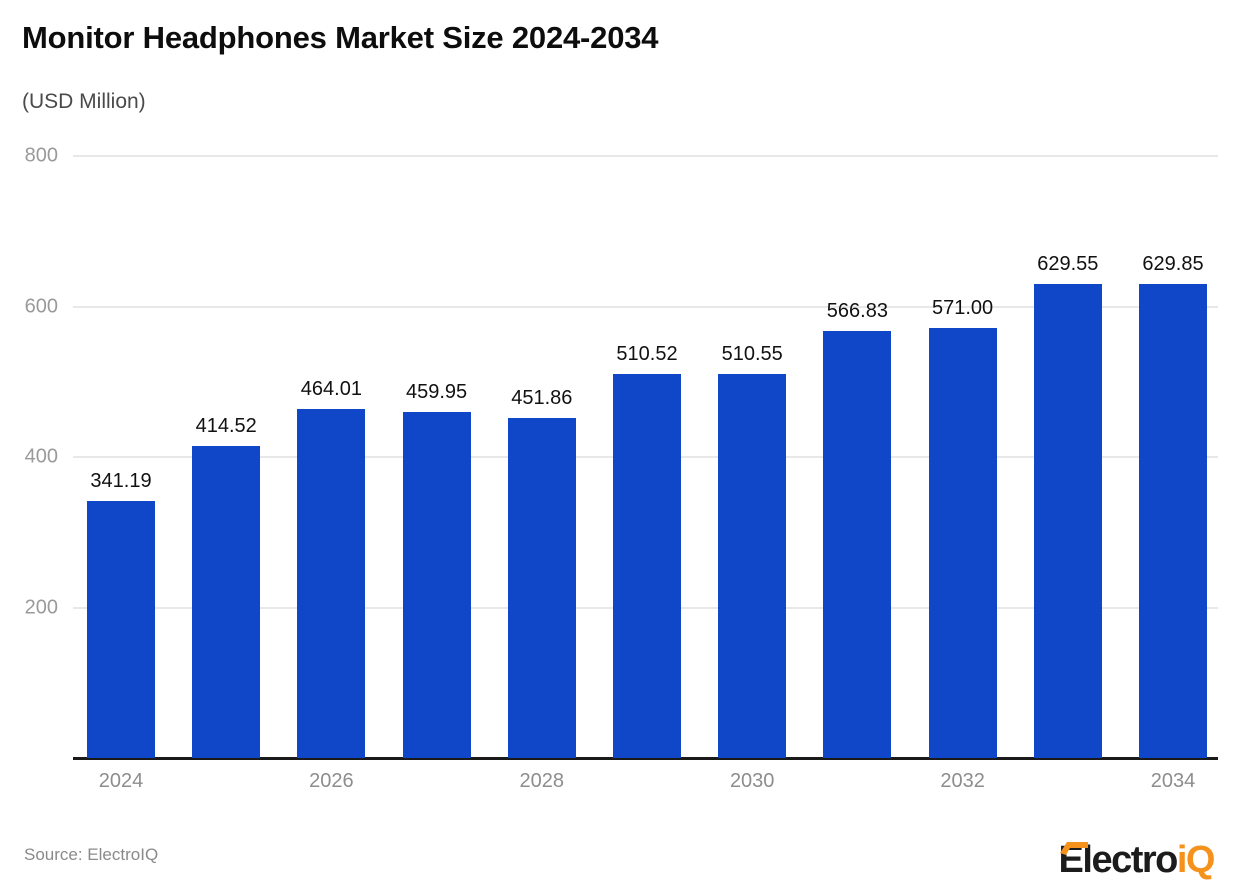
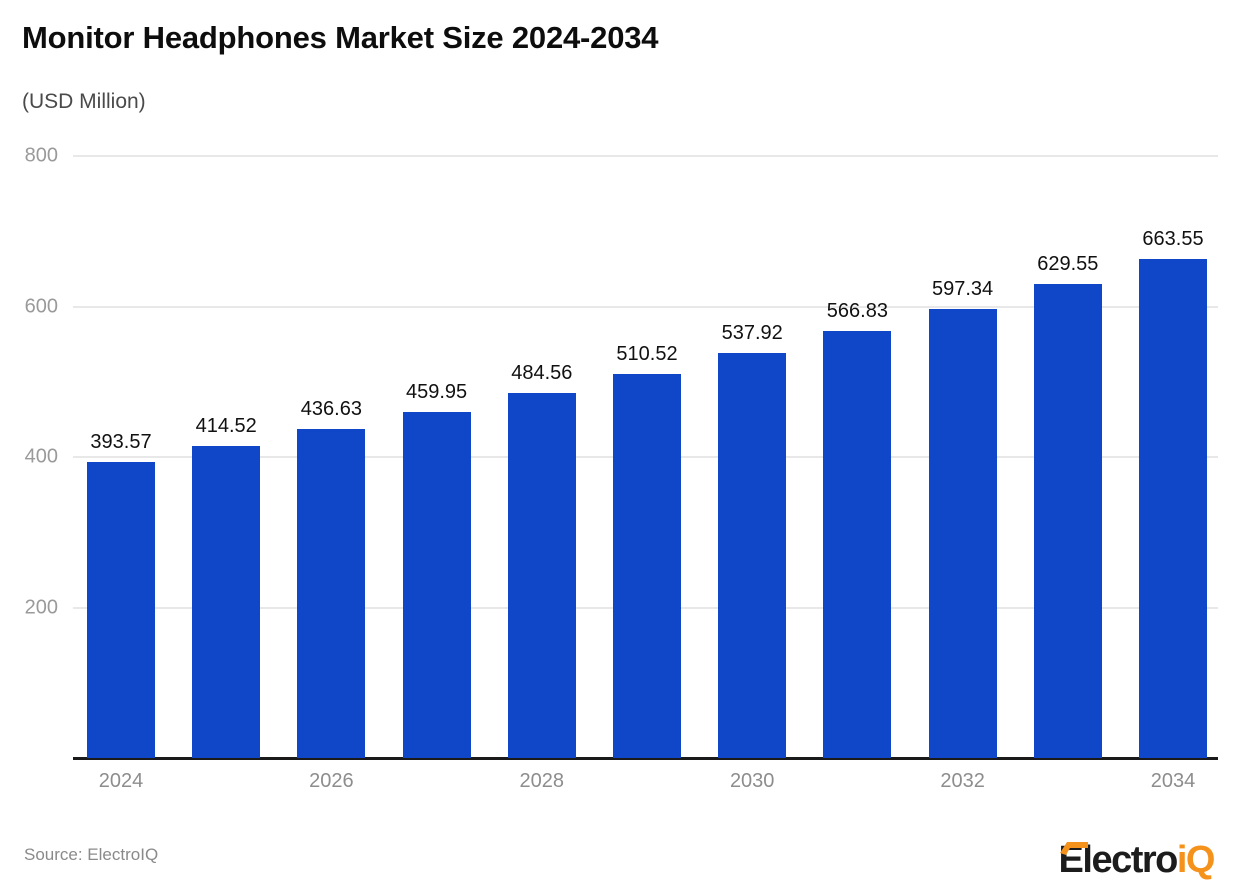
2024: 341.19 -> 393.57
2026: 464.01 -> 436.63
2028: 451.86 -> 484.56
2030: 510.55 -> 537.92
2032: 571.00 -> 597.34
2034: 629.85 -> 663.55
